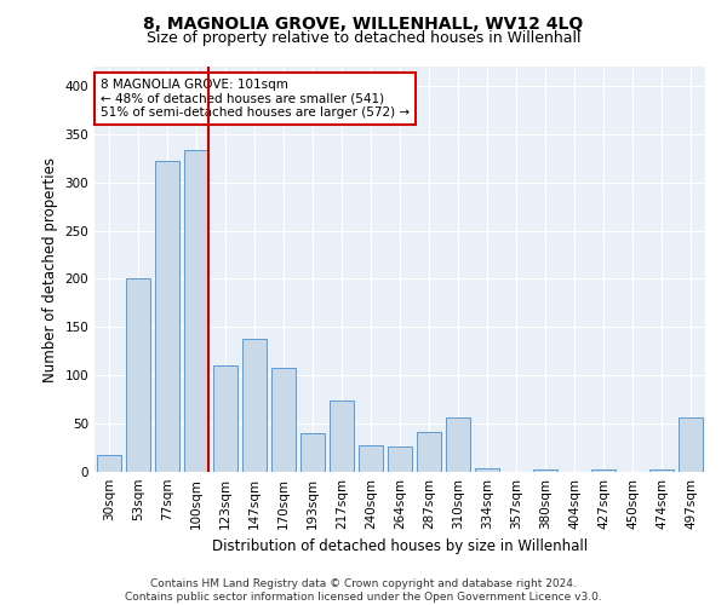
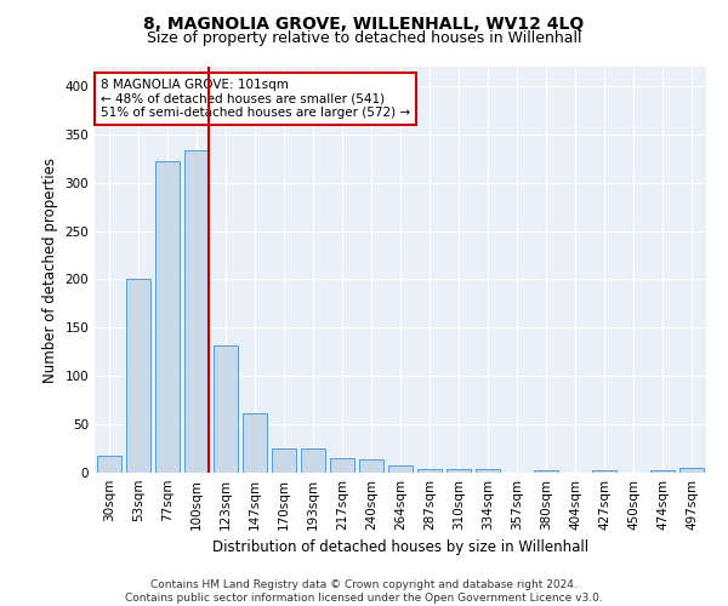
123sqm: 110 -> 132
147sqm: 138 -> 61
170sqm: 108 -> 25
193sqm: 40 -> 25
217sqm: 74 -> 15
240sqm: 28 -> 14
264sqm: 26 -> 7
287sqm: 42 -> 4
310sqm: 56 -> 4
497sqm: 56 -> 5
